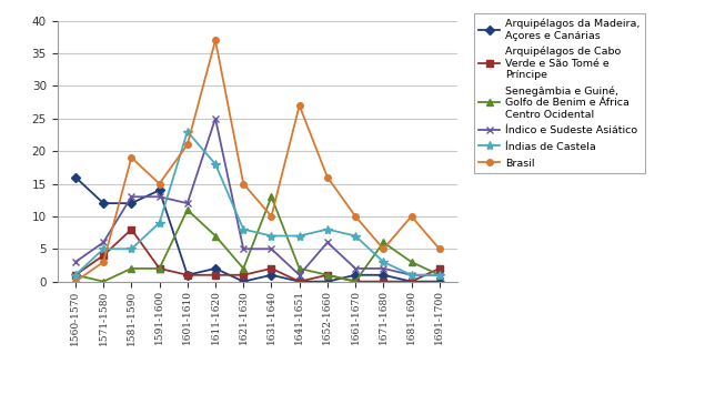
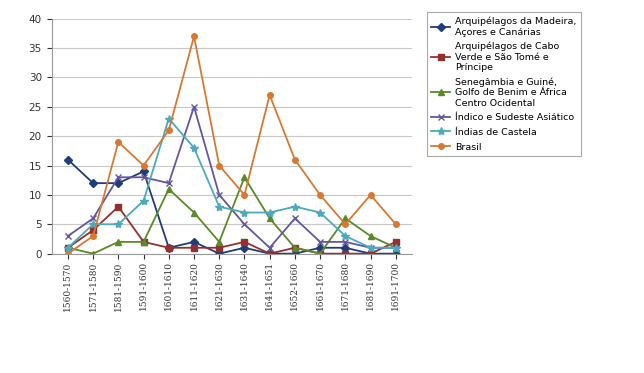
Índico e Sudeste Asiático/1621-1630: 5 -> 10
Senegâmbia e Guiné, Golfo de Benim e África Centro Ocidental/1641-1651: 2 -> 6
